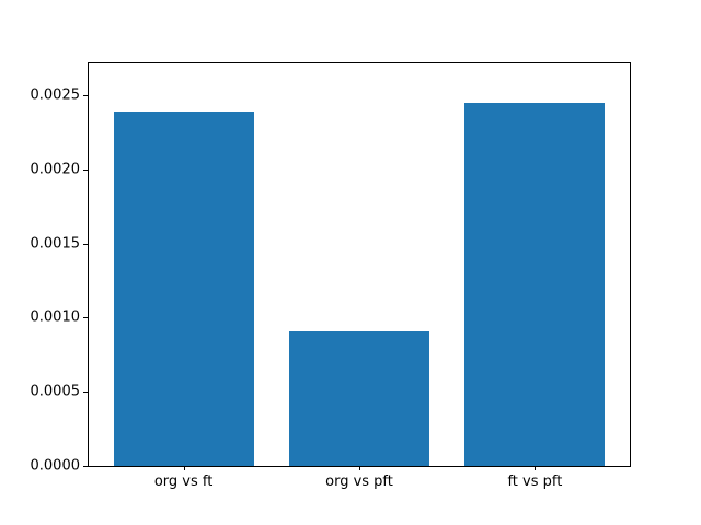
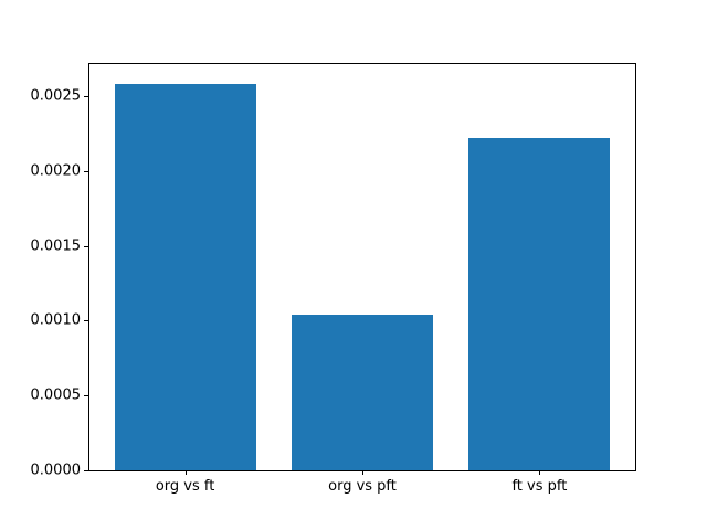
org vs ft: 0.00239 -> 0.00258
org vs pft: 0.00091 -> 0.00104
ft vs pft: 0.00245 -> 0.00222
